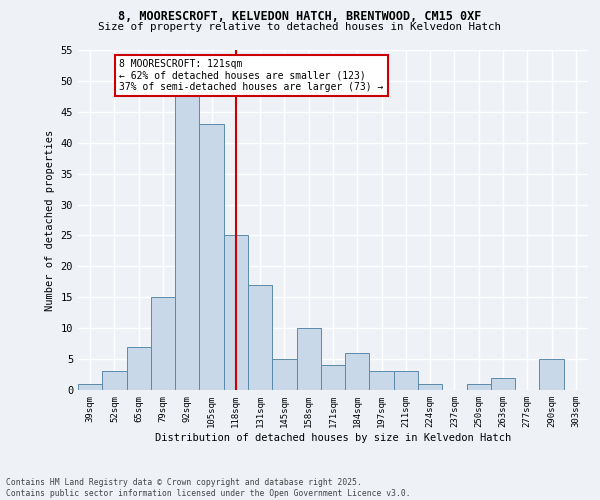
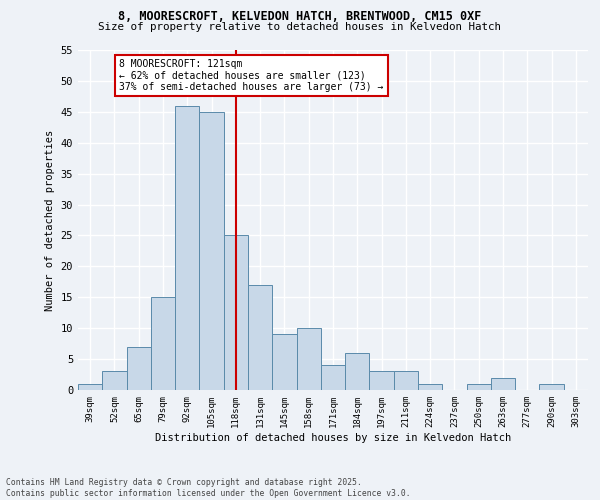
92sqm: 48 -> 46
105sqm: 43 -> 45
145sqm: 5 -> 9
290sqm: 5 -> 1
